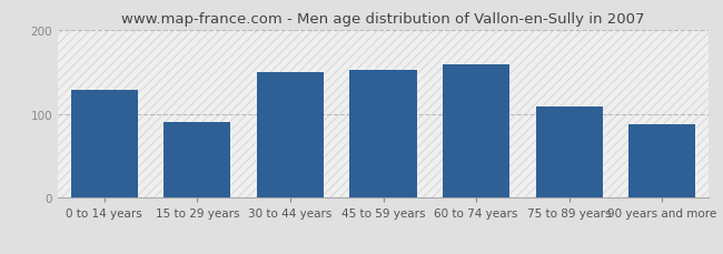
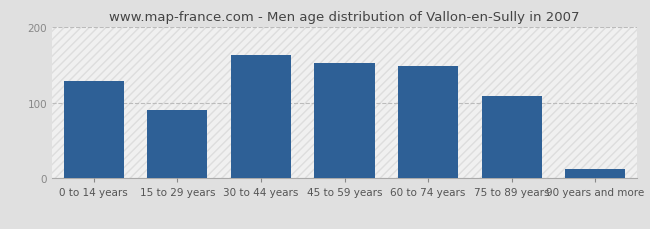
30 to 44 years: 150 -> 163
60 to 74 years: 158 -> 148
90 years and more: 88 -> 13
